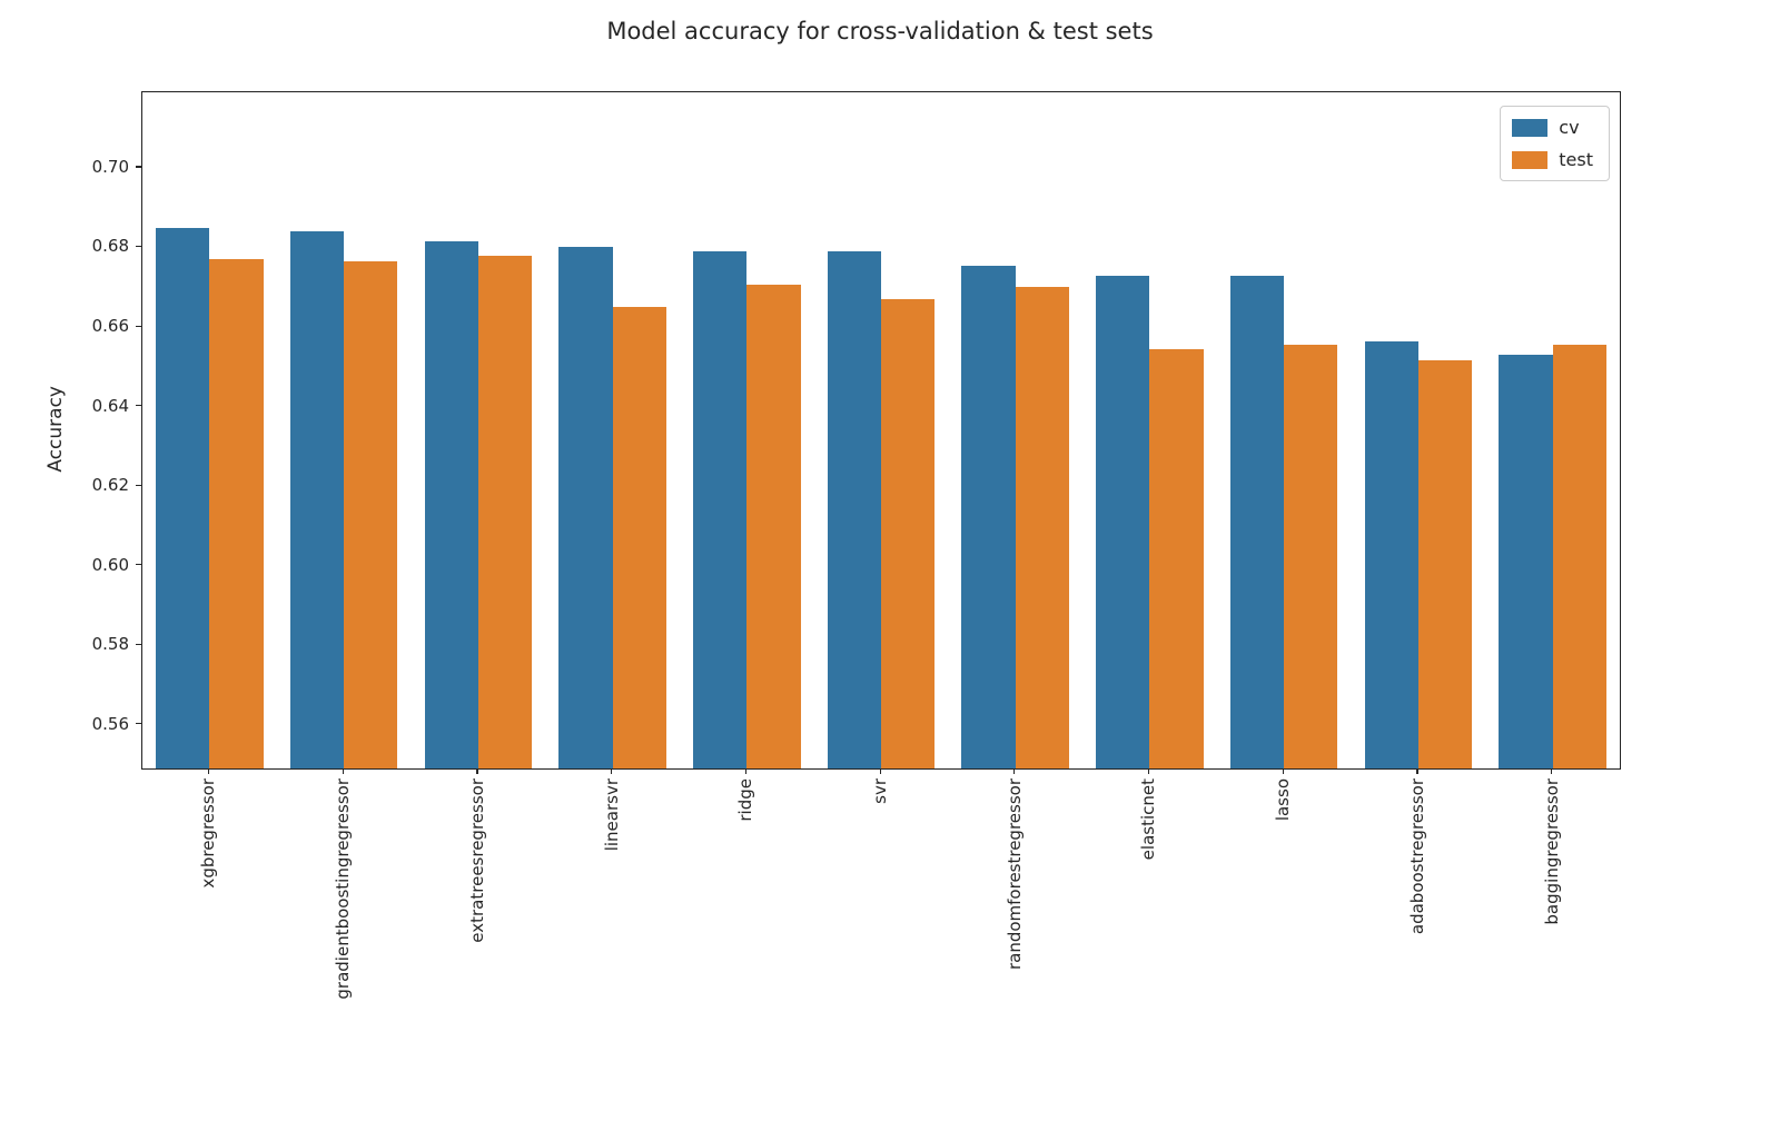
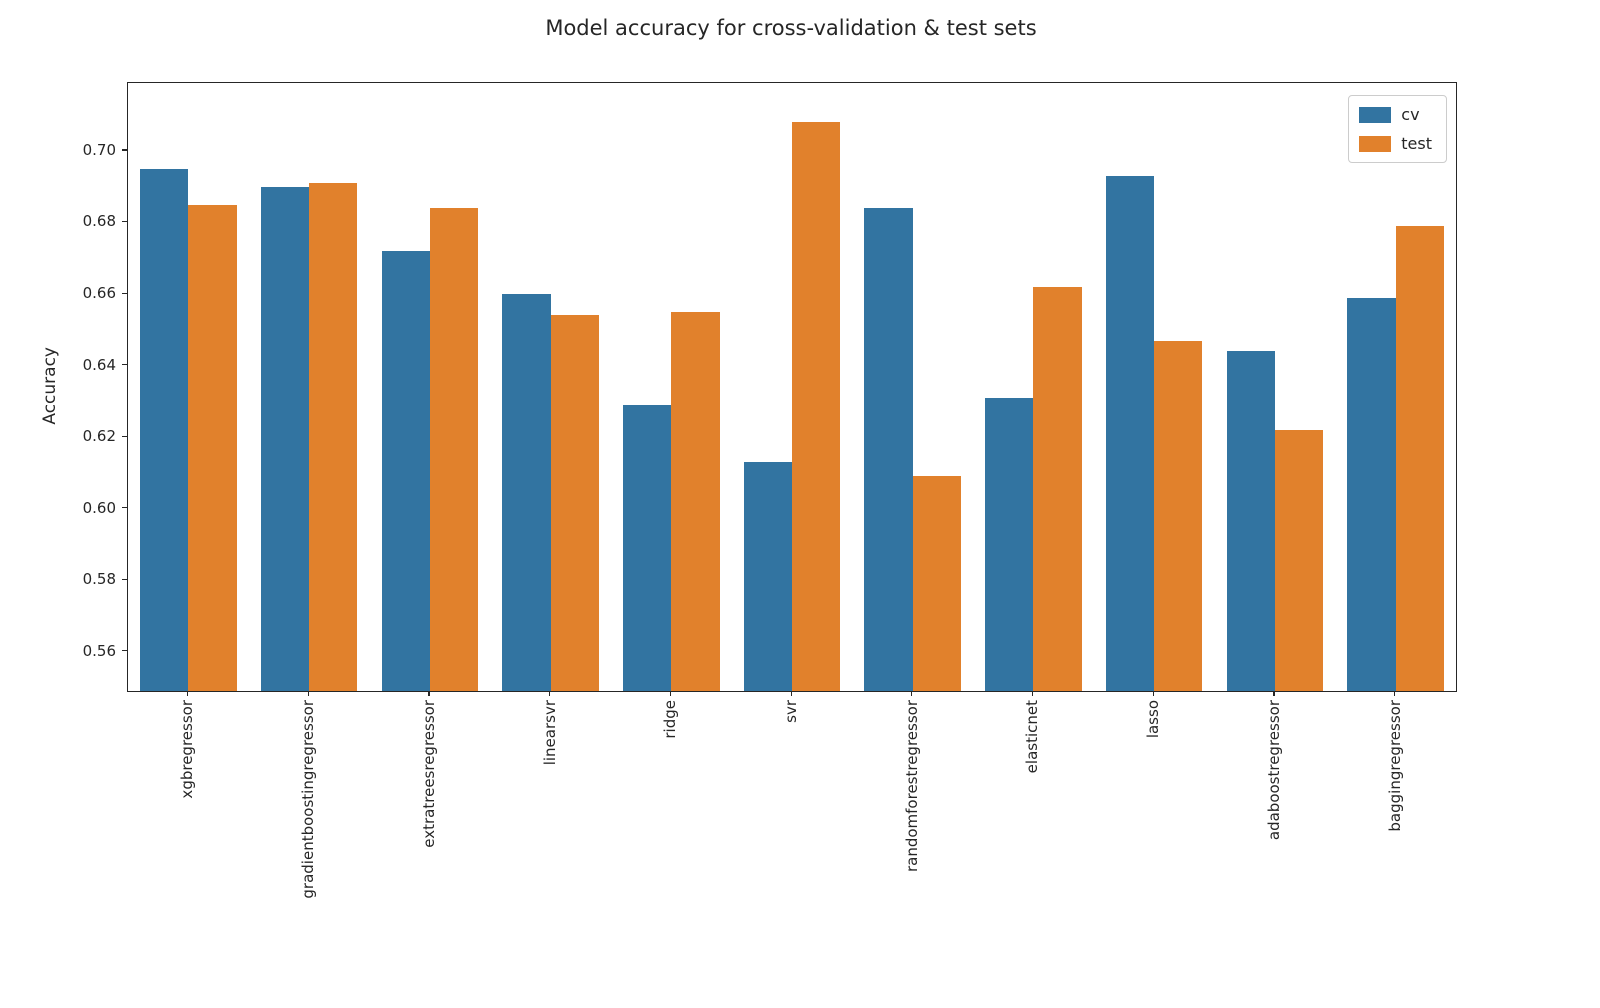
cv/xgbregressor: 0.685 -> 0.695
test/xgbregressor: 0.677 -> 0.685
cv/gradientboostingregressor: 0.684 -> 0.690
test/gradientboostingregressor: 0.676 -> 0.691
cv/extratreesregressor: 0.681 -> 0.672
test/extratreesregressor: 0.678 -> 0.684
cv/linearsvr: 0.680 -> 0.660
test/linearsvr: 0.665 -> 0.654
cv/ridge: 0.679 -> 0.629
test/ridge: 0.670 -> 0.655
cv/svr: 0.679 -> 0.613
test/svr: 0.667 -> 0.708
cv/randomforestregressor: 0.675 -> 0.684
test/randomforestregressor: 0.670 -> 0.609
cv/elasticnet: 0.673 -> 0.631
test/elasticnet: 0.654 -> 0.662
cv/lasso: 0.673 -> 0.693
test/lasso: 0.655 -> 0.647
cv/adaboostregressor: 0.656 -> 0.644
test/adaboostregressor: 0.651 -> 0.622
cv/baggingregressor: 0.653 -> 0.659
test/baggingregressor: 0.655 -> 0.679
